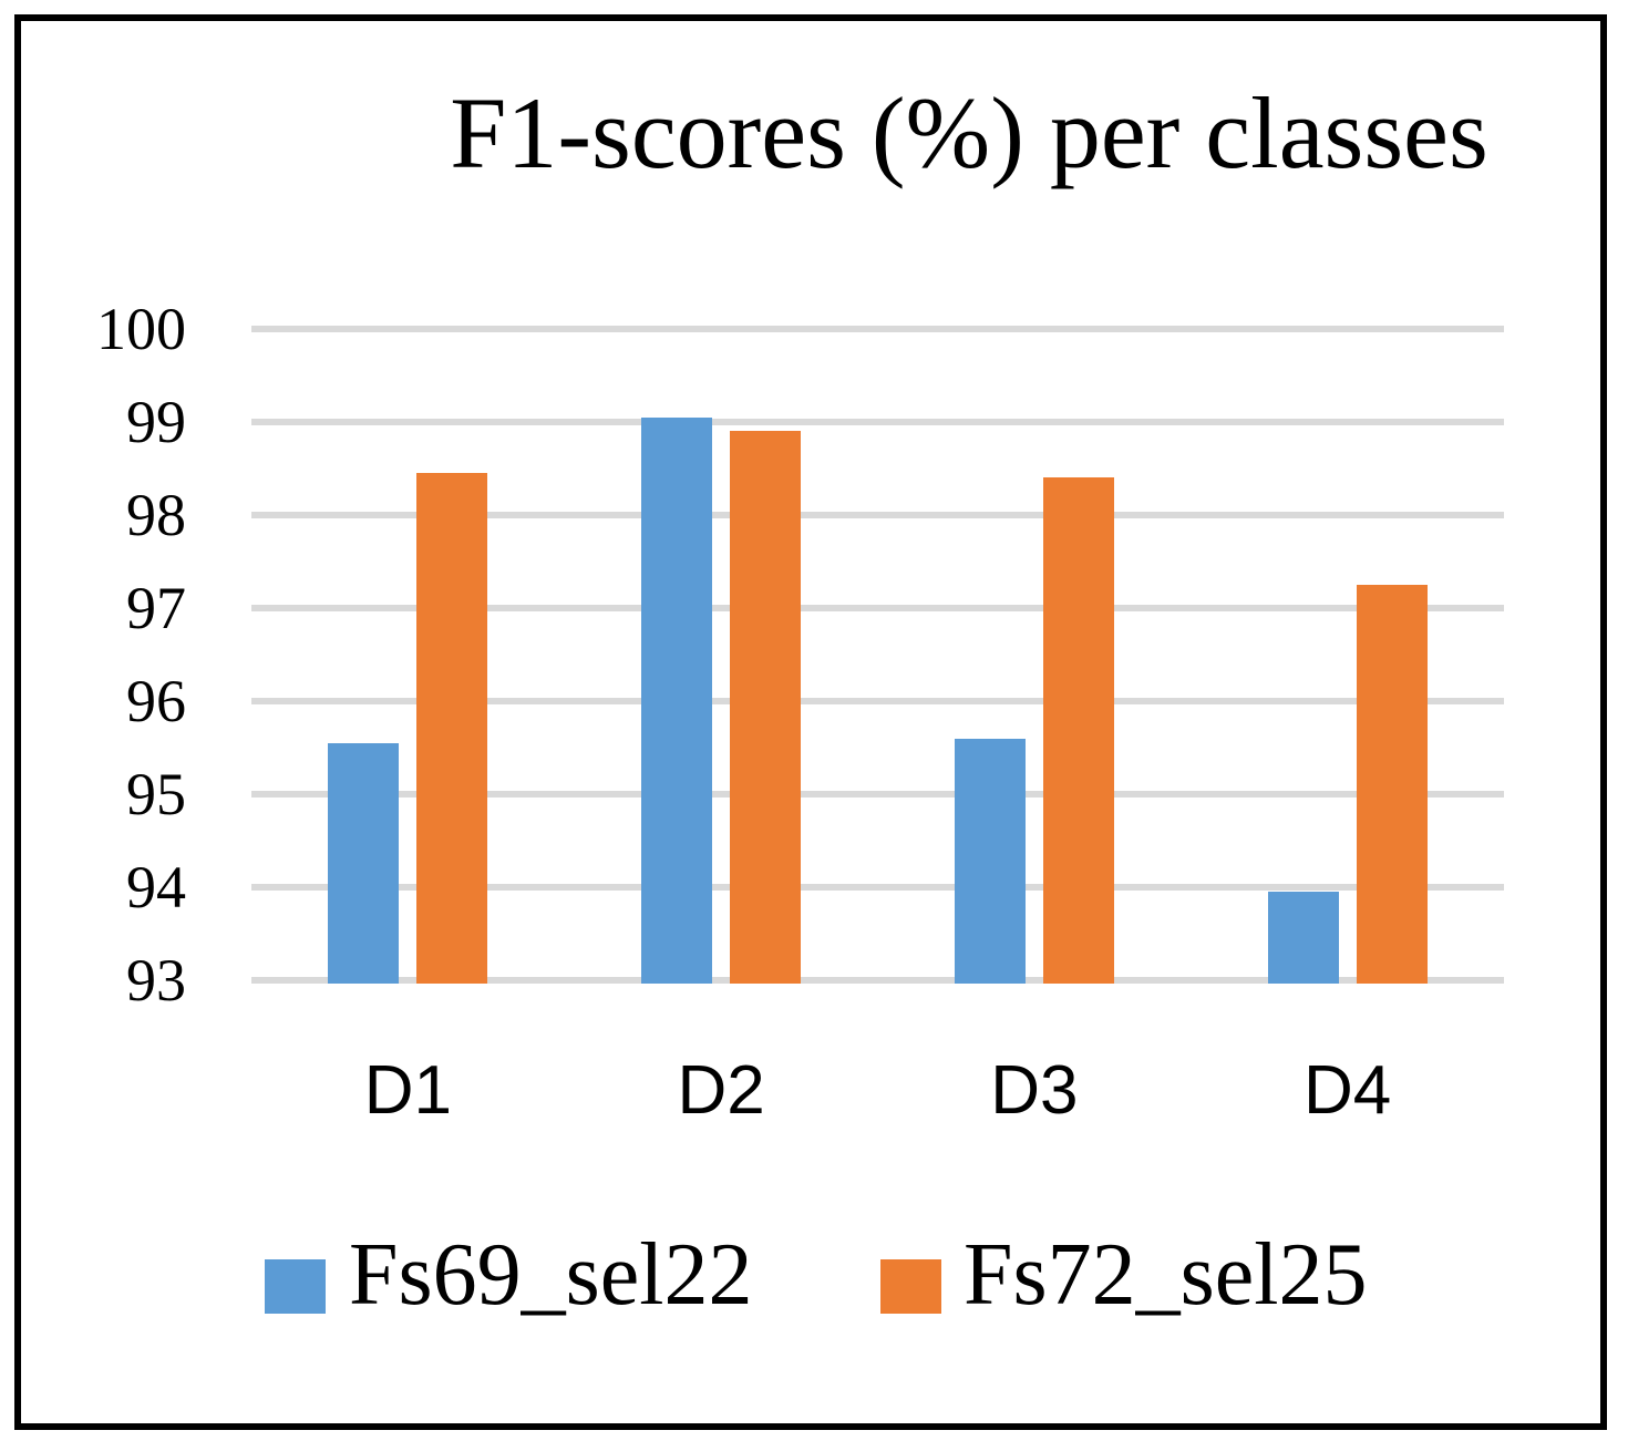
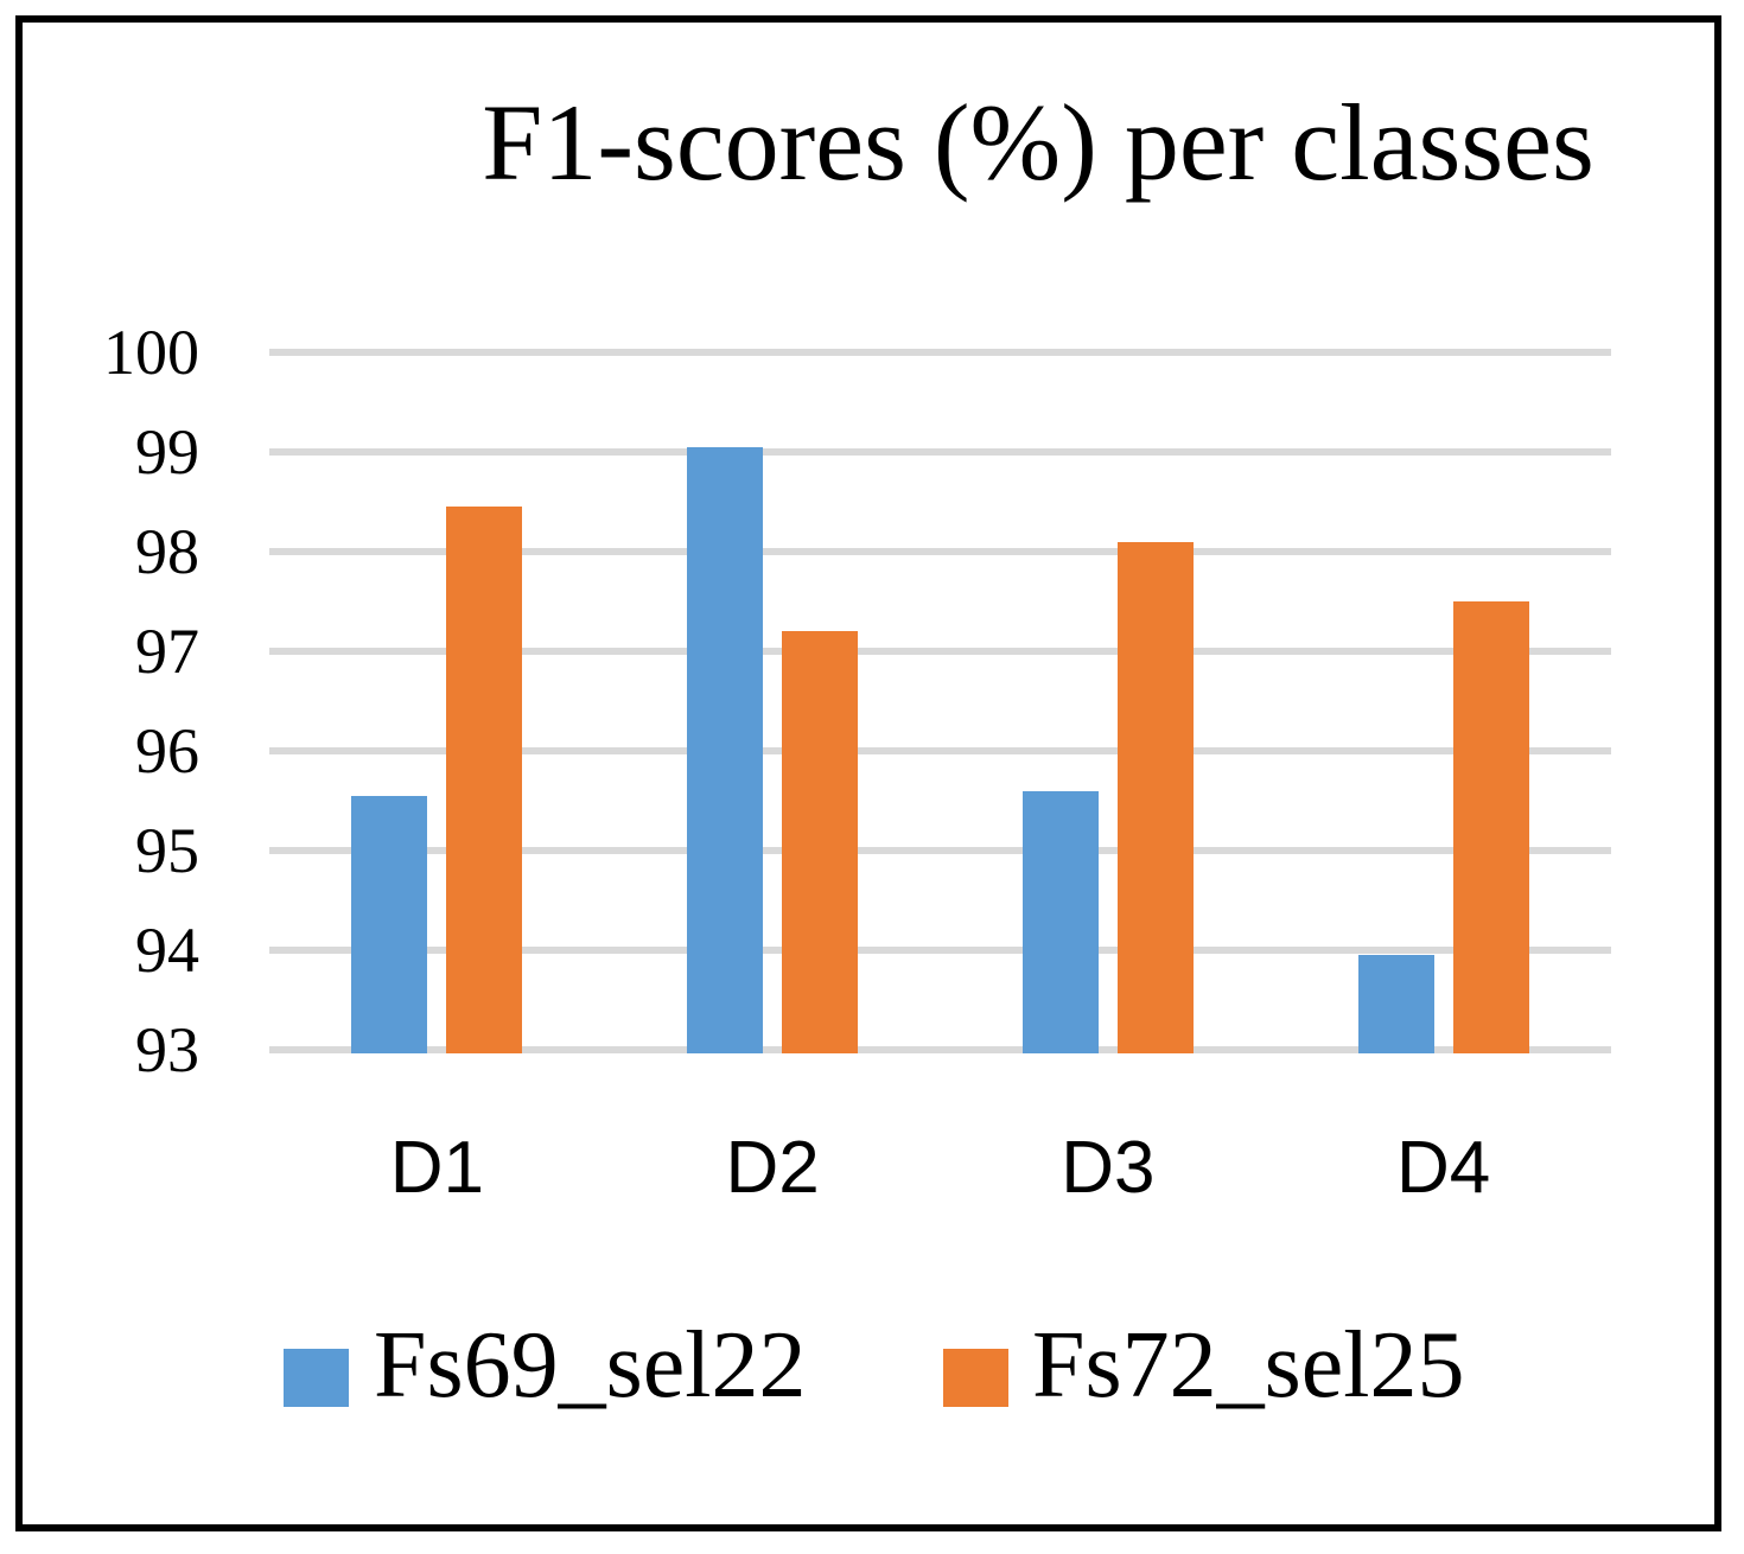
Fs72_sel25/D2: 98.9 -> 97.2
Fs72_sel25/D3: 98.4 -> 98.1
Fs72_sel25/D4: 97.2 -> 97.5
